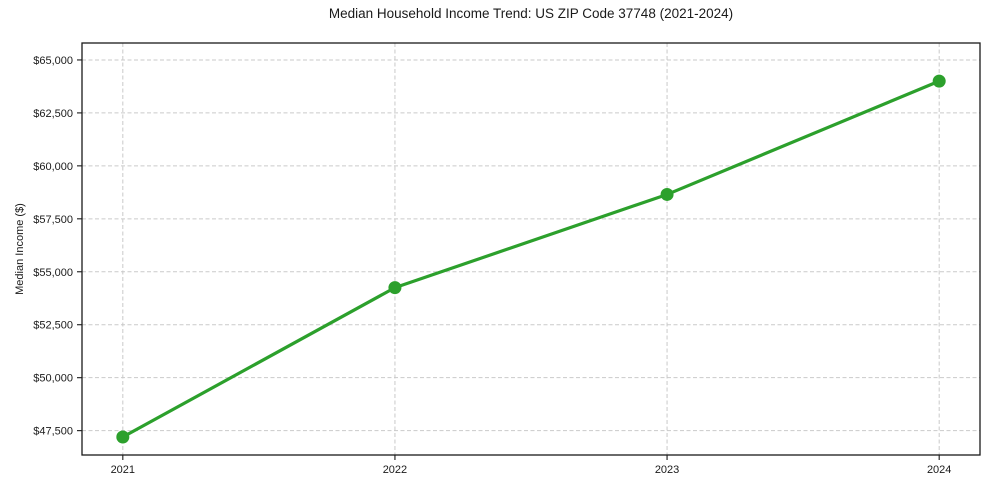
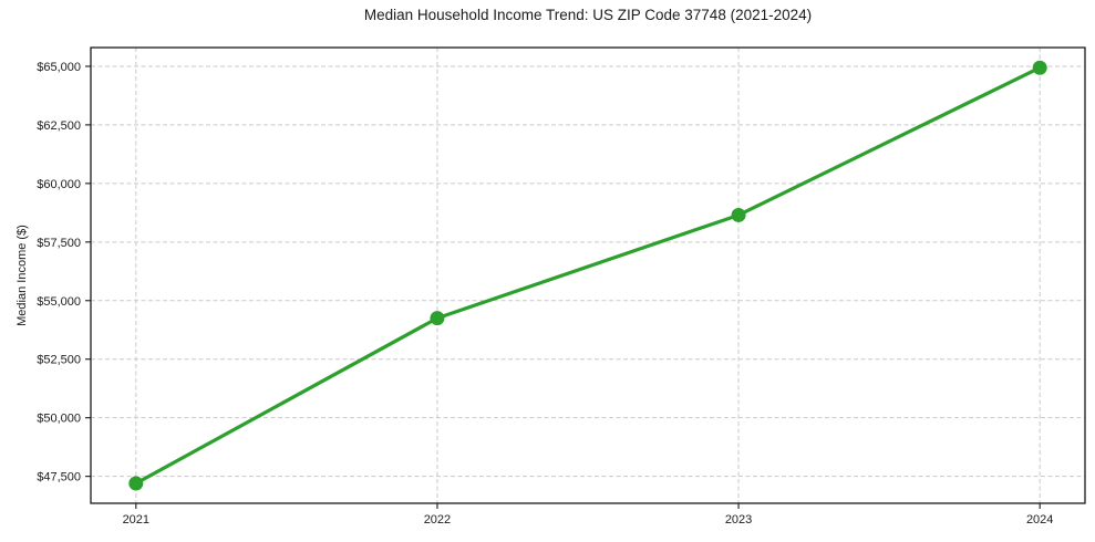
2024: $64000 -> $64900
